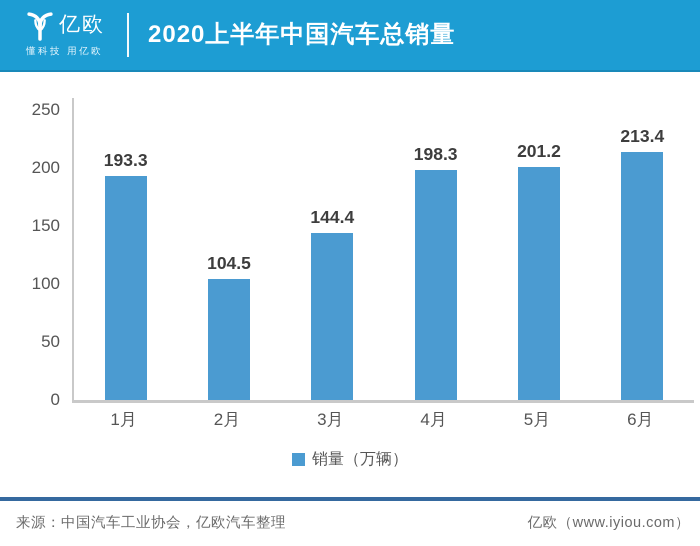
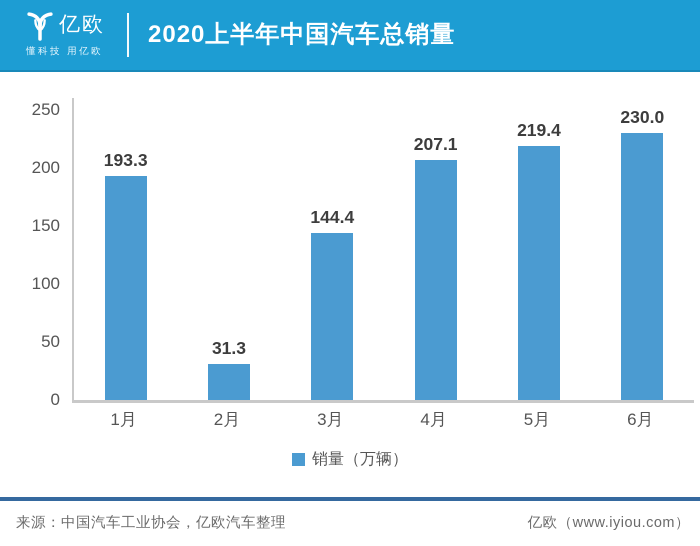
2月: 104.5 -> 31.3
4月: 198.3 -> 207.1
5月: 201.2 -> 219.4
6月: 213.4 -> 230.0
